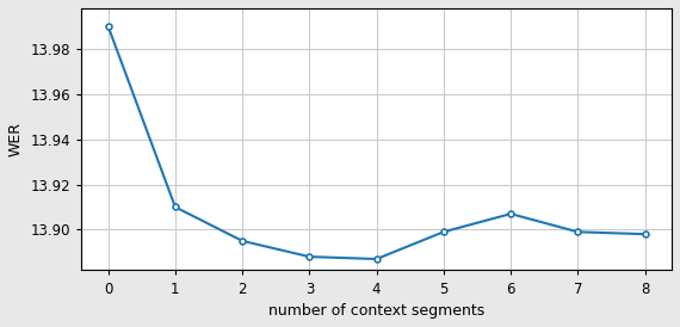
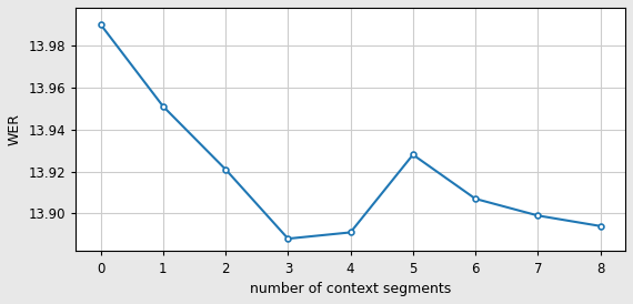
1: 13.910 -> 13.951
2: 13.895 -> 13.921
4: 13.887 -> 13.891
5: 13.899 -> 13.928
8: 13.898 -> 13.894
